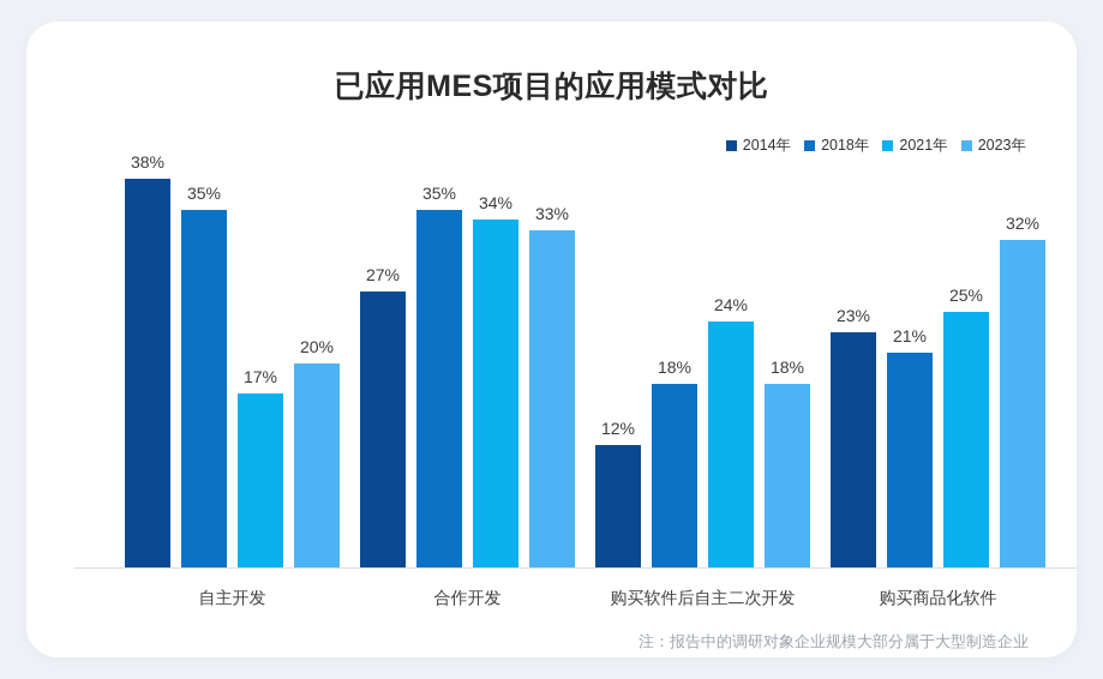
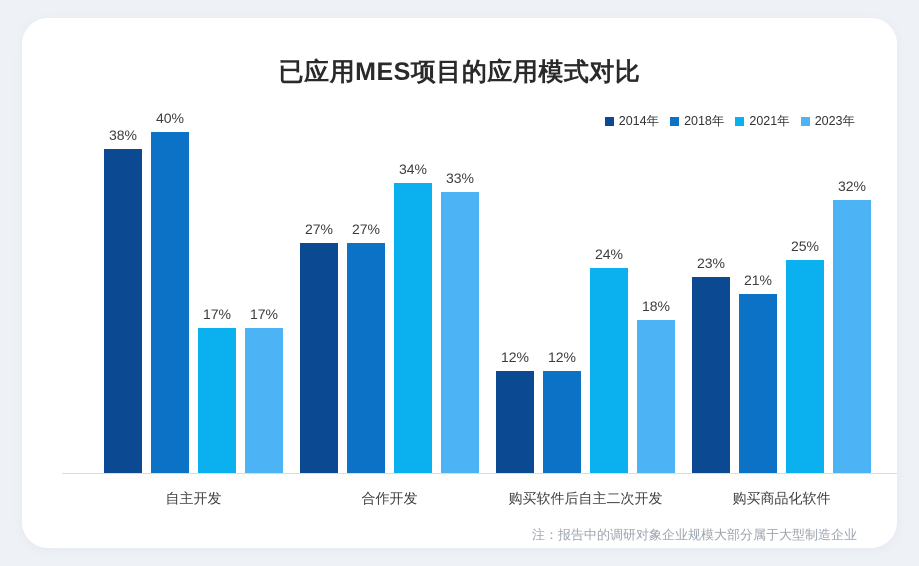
2018年/自主开发: 35% -> 40%
2023年/自主开发: 20% -> 17%
2018年/合作开发: 35% -> 27%
2018年/购买软件后自主二次开发: 18% -> 12%
